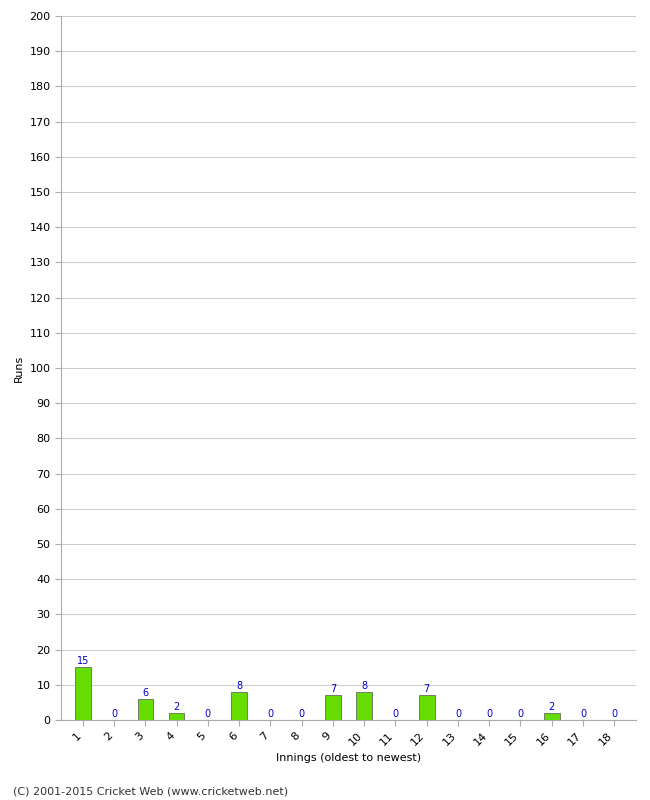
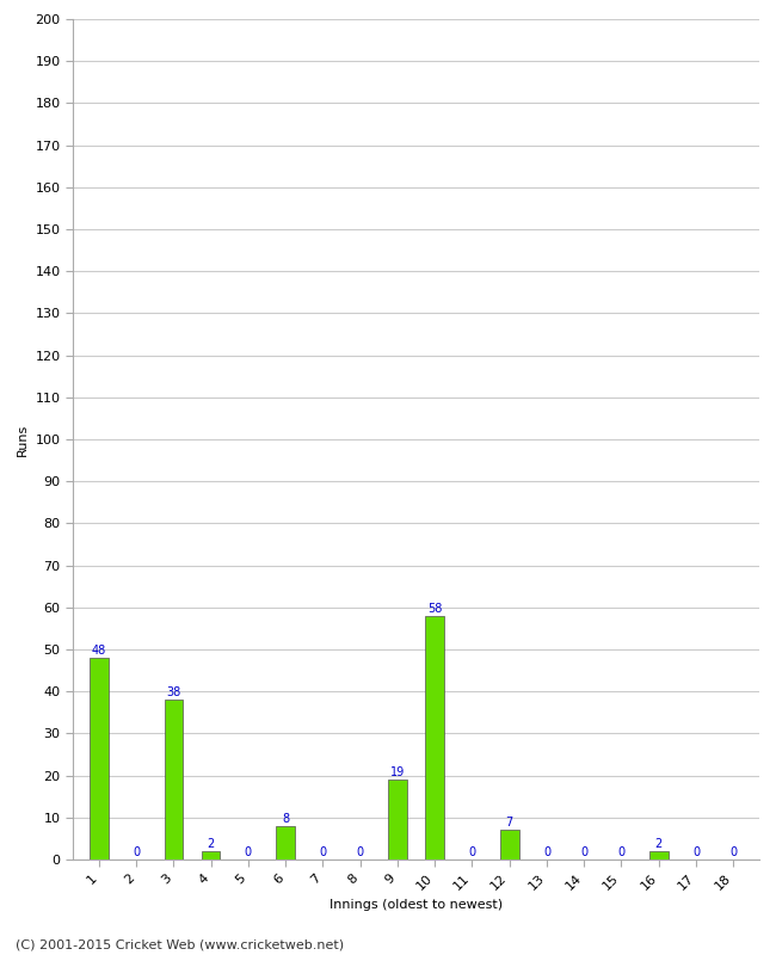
1: 15 -> 48
3: 6 -> 38
9: 7 -> 19
10: 8 -> 58
